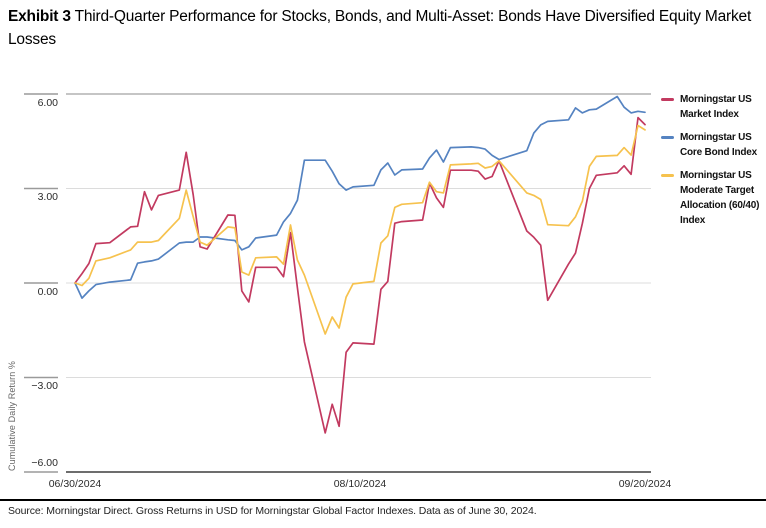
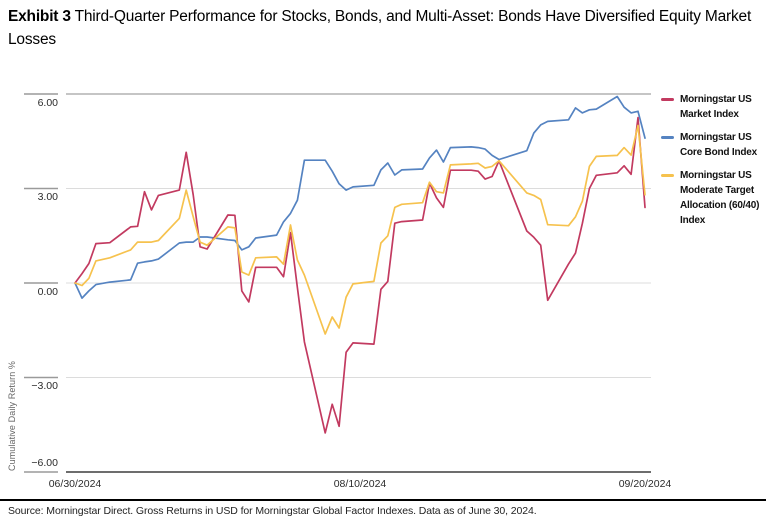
Morningstar US Market Index/09/20/2024: 5.0 -> 2.4
Morningstar US Core Bond Index/09/20/2024: 5.4 -> 4.6
Morningstar US Moderate Target Allocation (60/40) Index/09/20/2024: 4.9 -> 2.8
